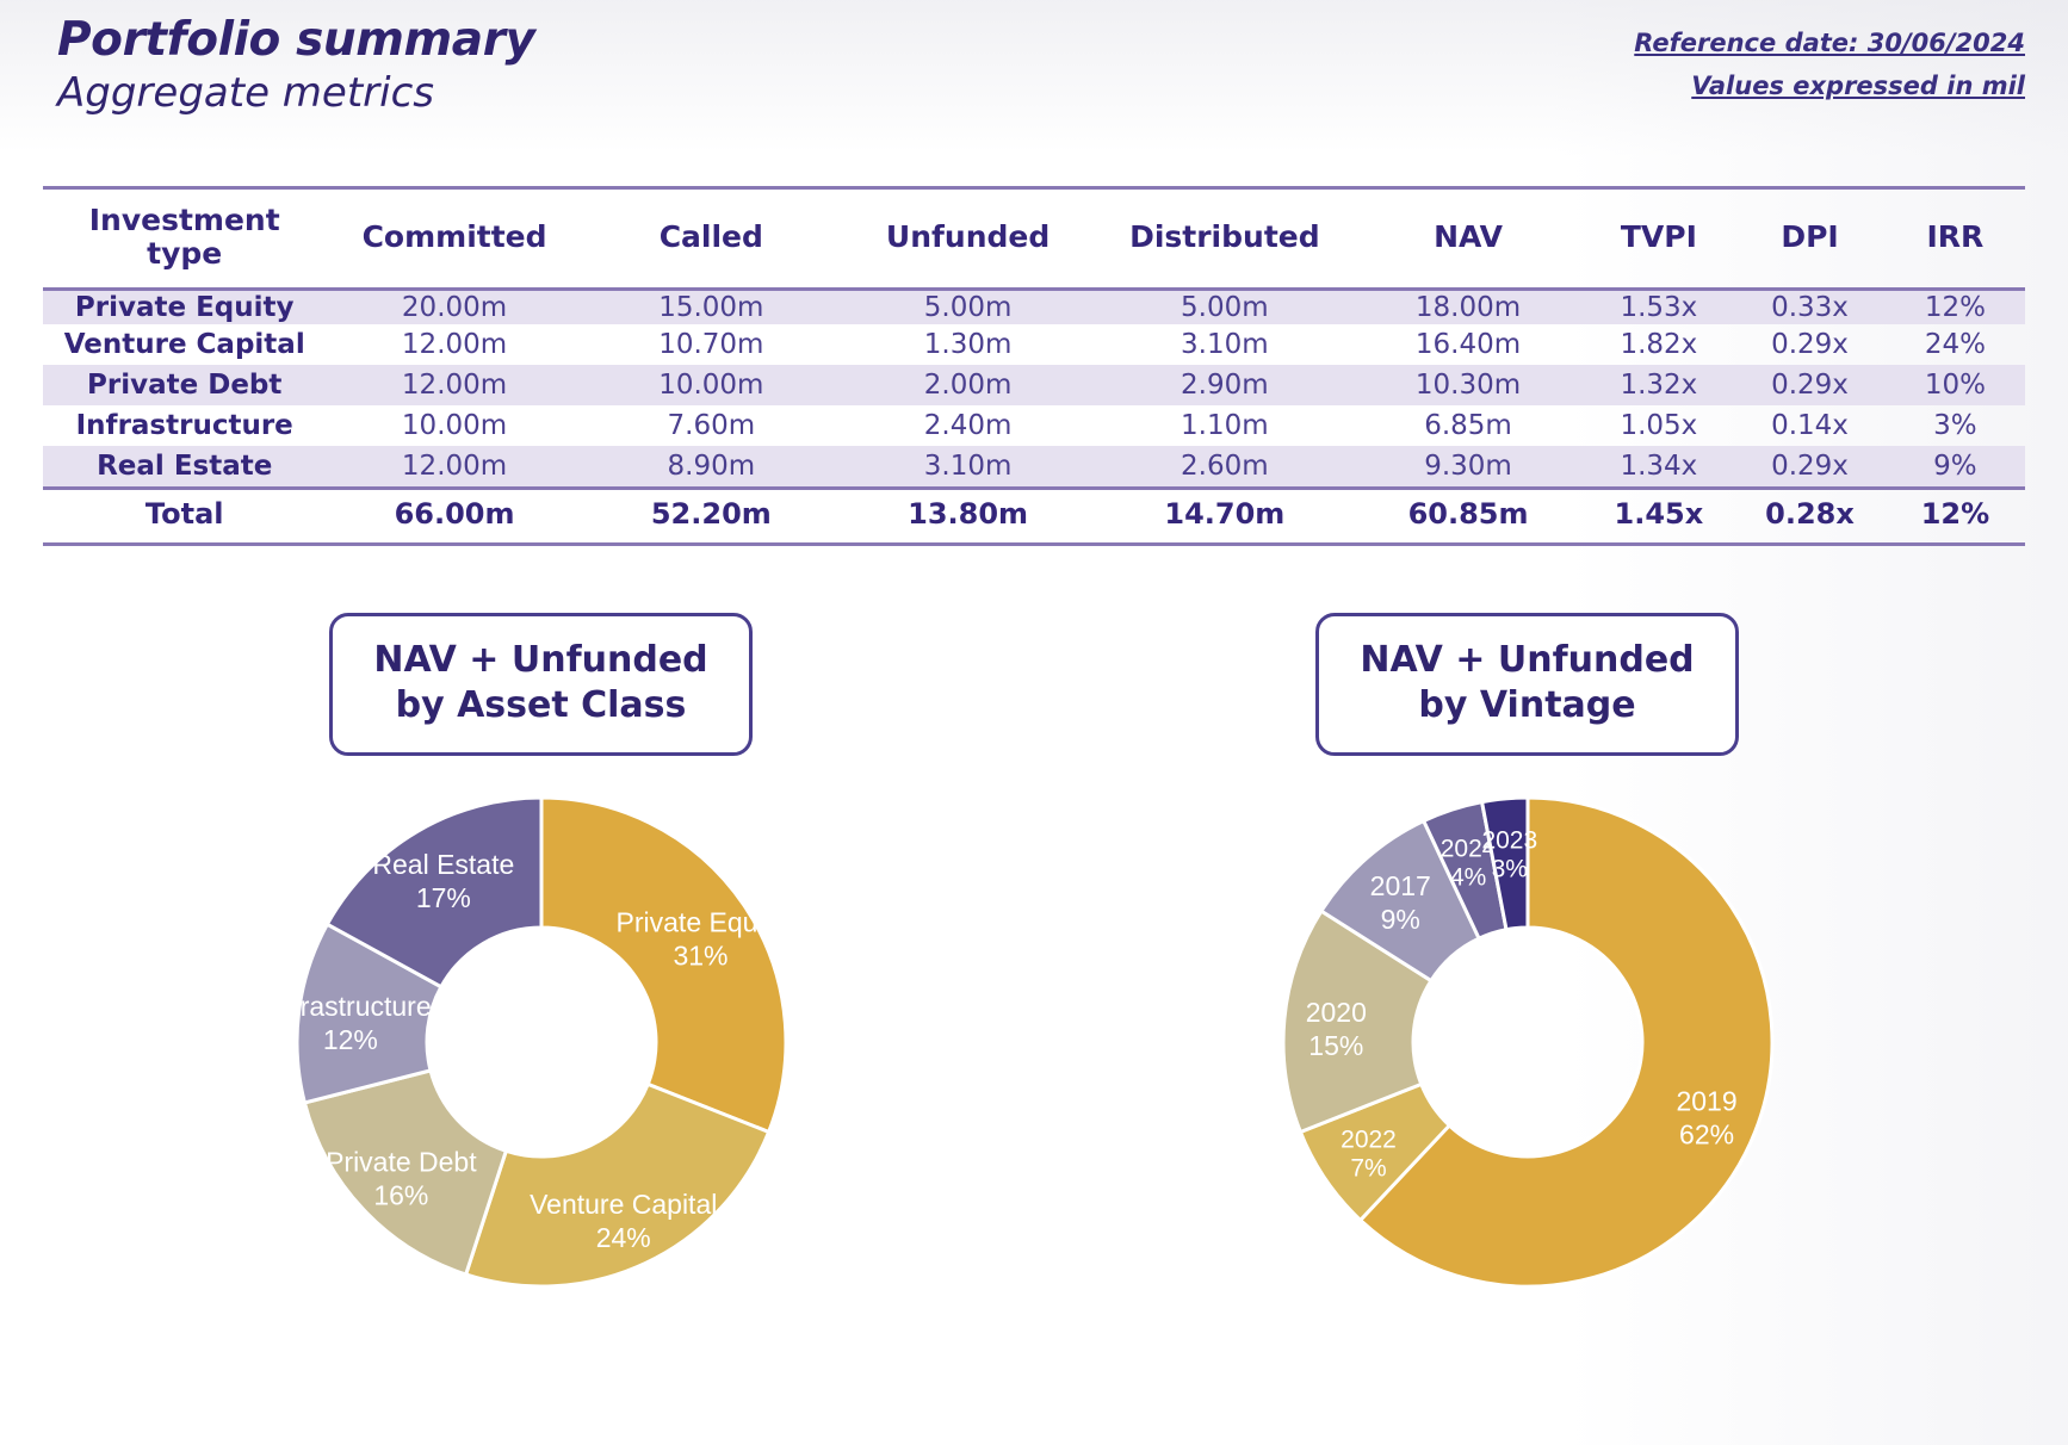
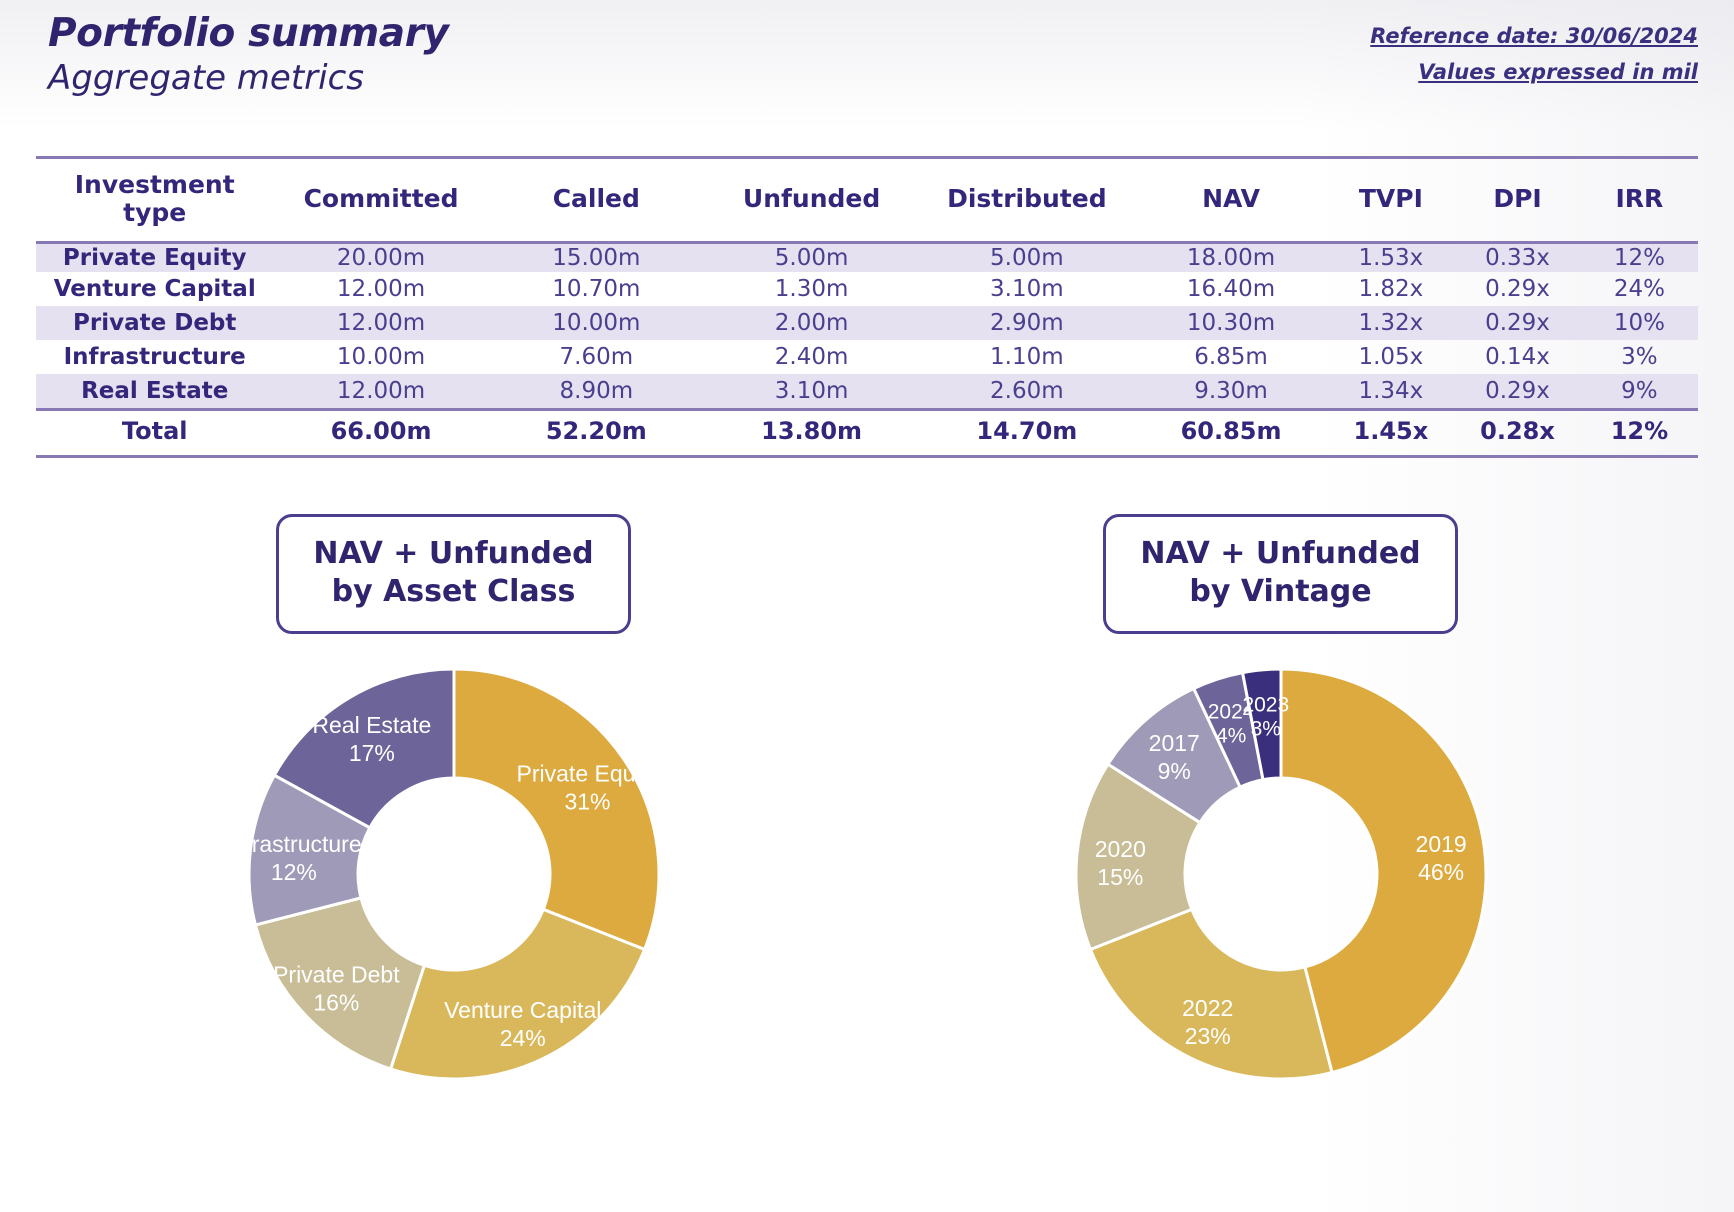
NAV + Unfunded by Vintage/2019: 62% -> 46%
NAV + Unfunded by Vintage/2022: 7% -> 23%
